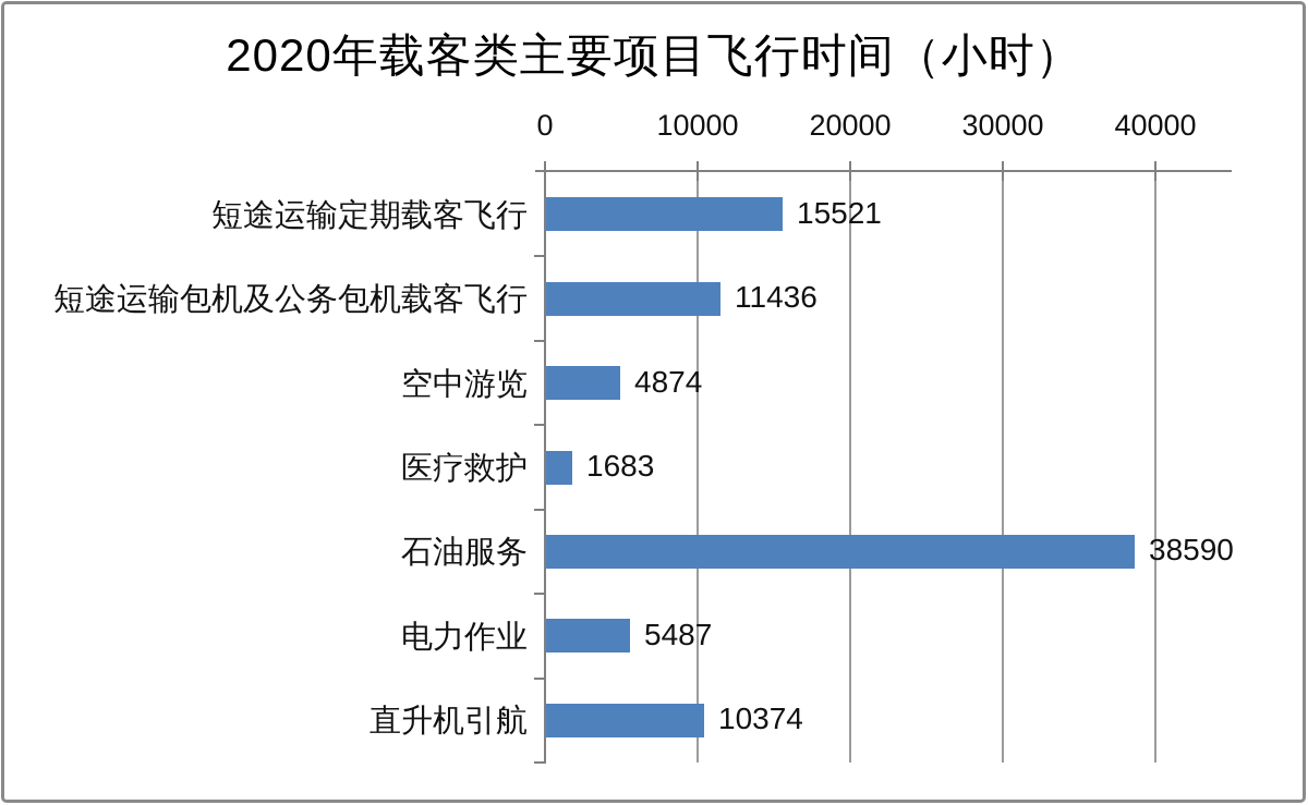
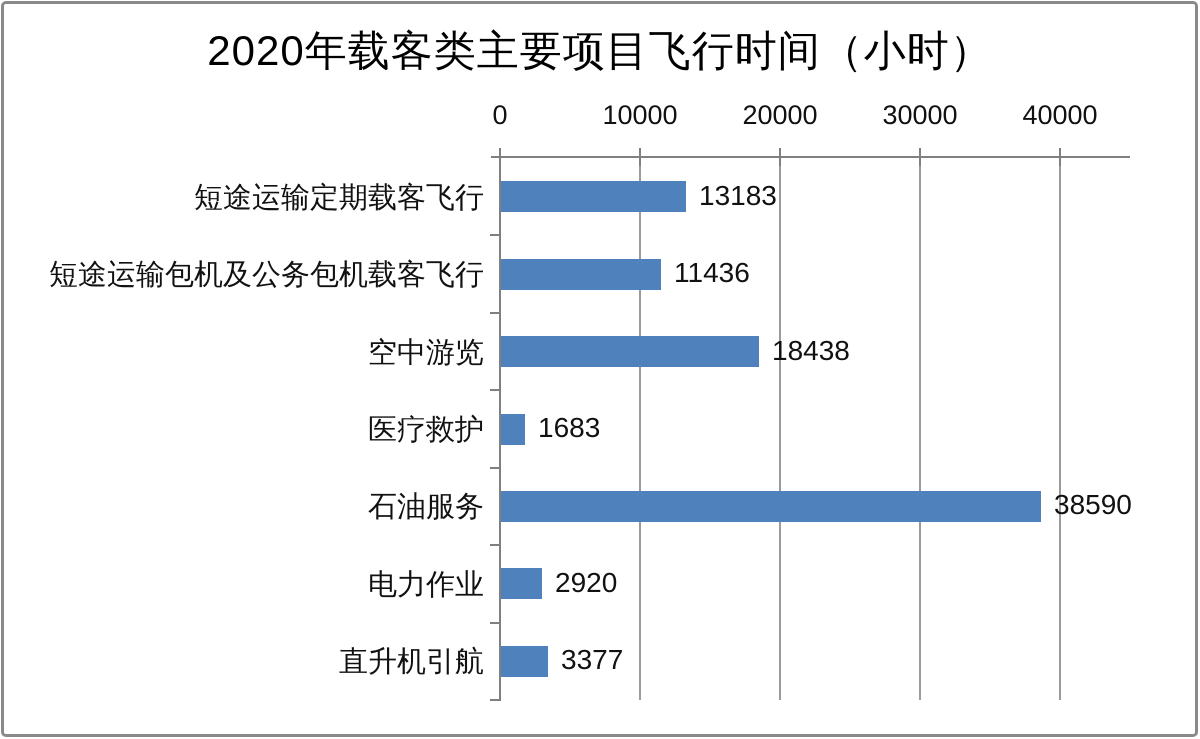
短途运输定期载客飞行: 15521 -> 13183
空中游览: 4874 -> 18438
电力作业: 5487 -> 2920
直升机引航: 10374 -> 3377
